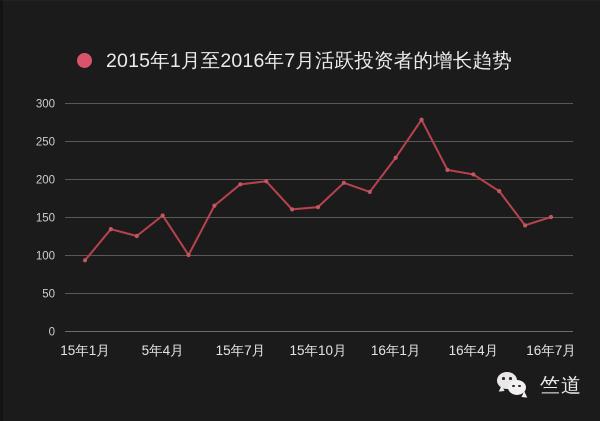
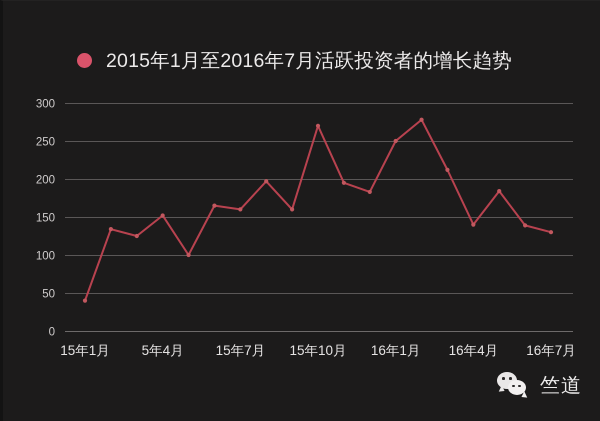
15年1月: 90 -> 40
15年7月: 190 -> 160
15年10月: 160 -> 270
16年1月: 230 -> 250
16年4月: 210 -> 140
16年7月: 150 -> 130
